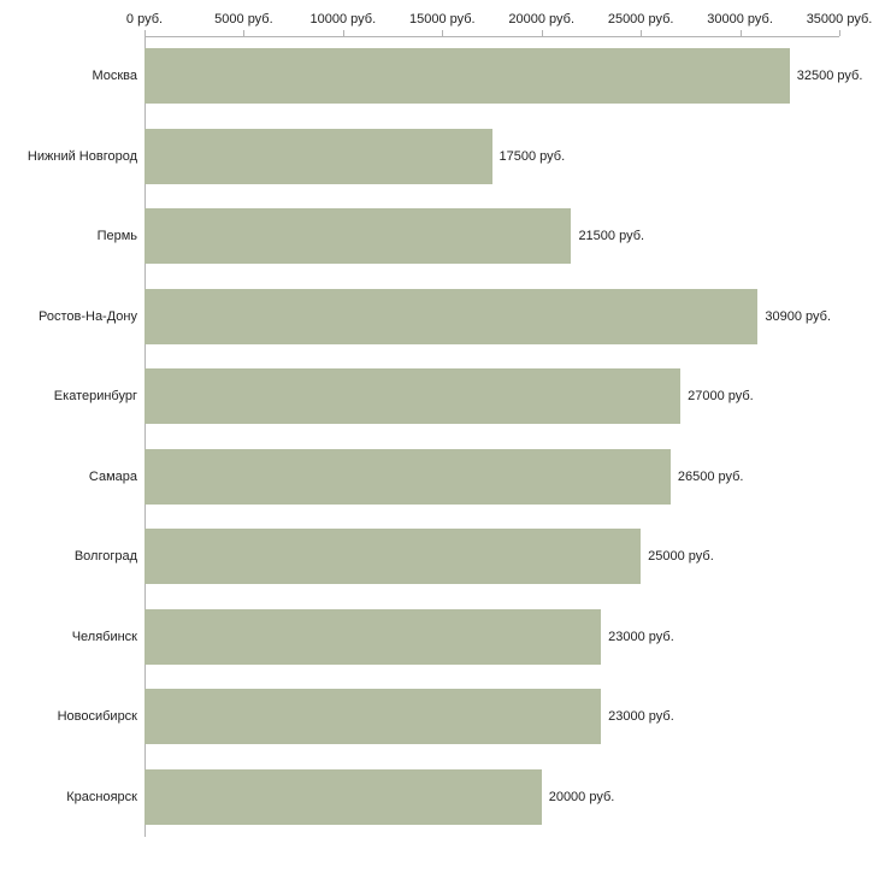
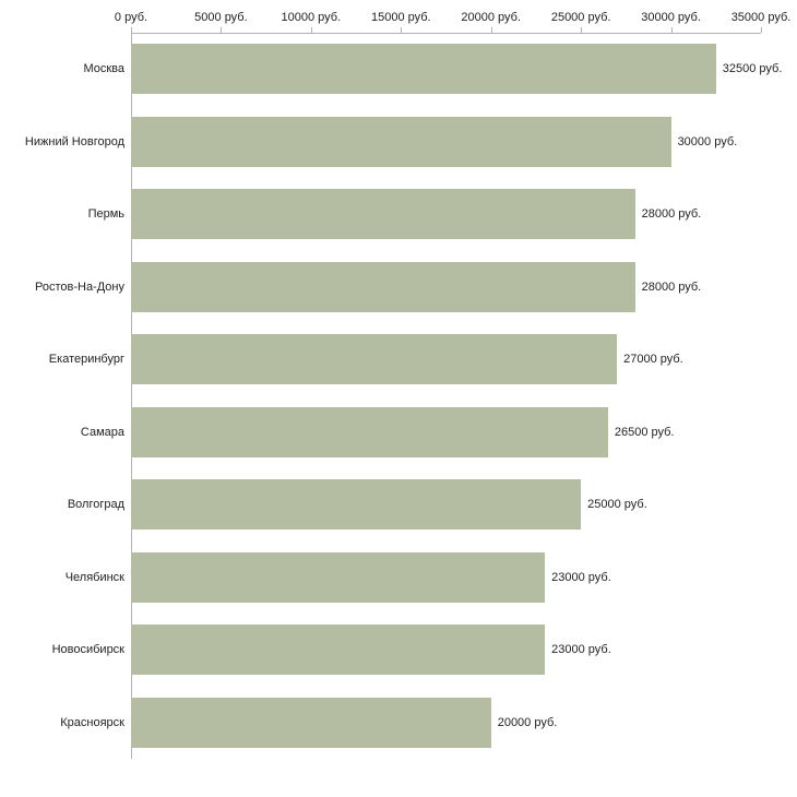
Нижний Новгород: 17500 -> 30000
Пермь: 21500 -> 28000
Ростов-На-Дону: 30900 -> 28000
